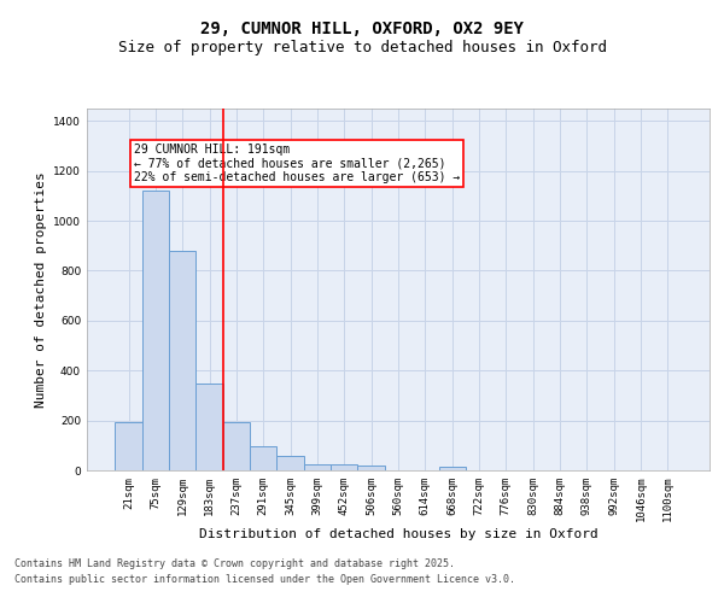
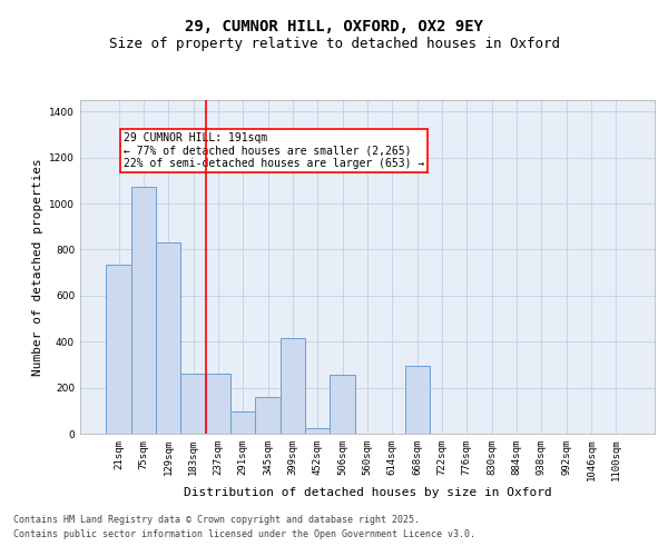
21sqm: 195 -> 735
75sqm: 1120 -> 1075
129sqm: 880 -> 830
183sqm: 350 -> 260
237sqm: 195 -> 260
345sqm: 57 -> 160
399sqm: 25 -> 415
506sqm: 17 -> 255
668sqm: 14 -> 295
